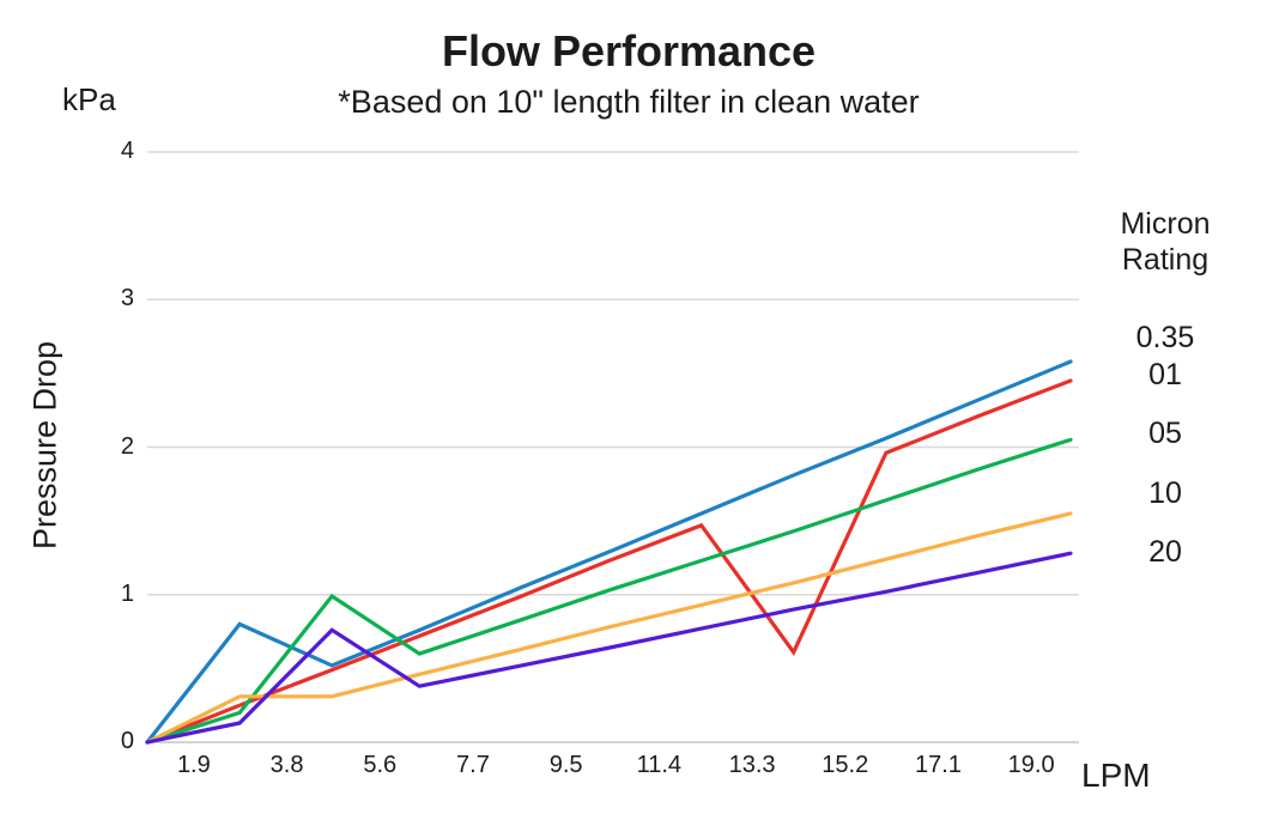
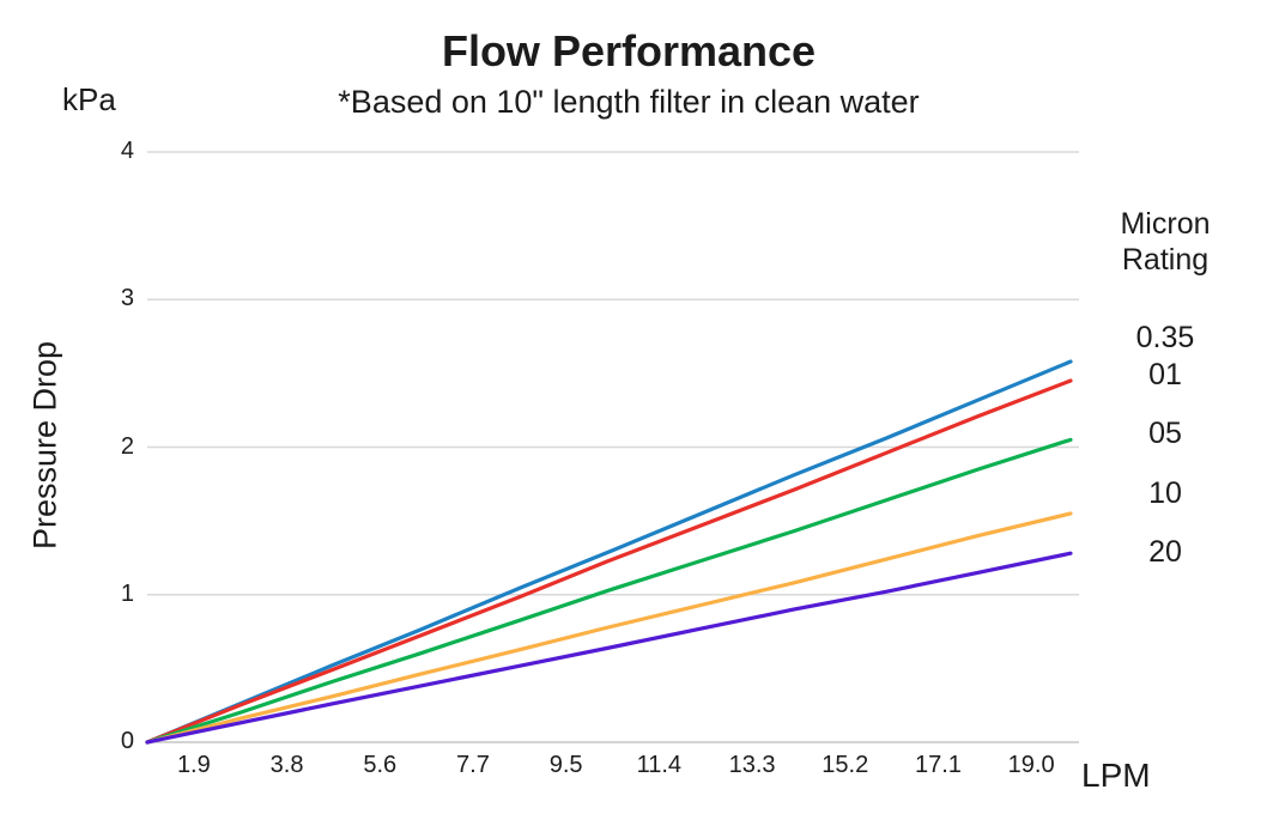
0.35/1.9: 0.80 -> 0.26
10/1.9: 0.31 -> 0.16
05/3.8: 0.99 -> 0.41
20/3.8: 0.76 -> 0.26
01/13.3: 0.61 -> 1.71
